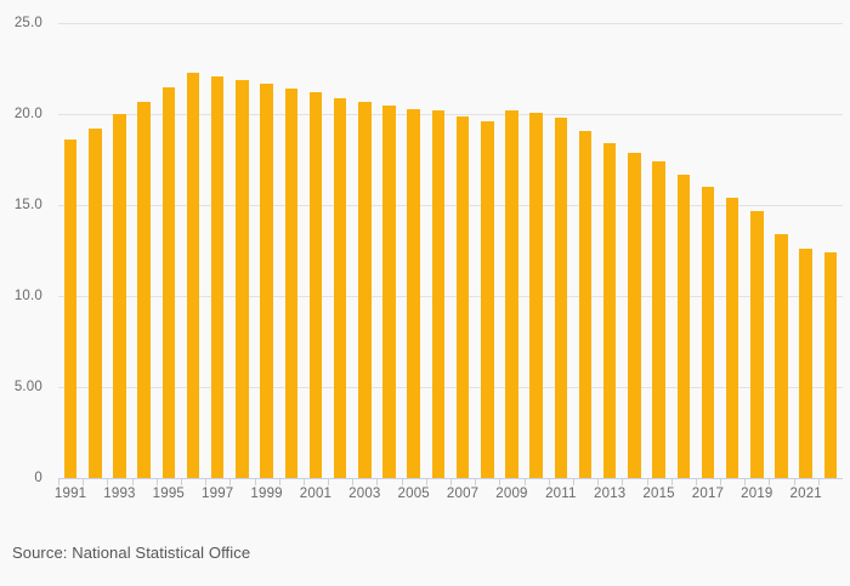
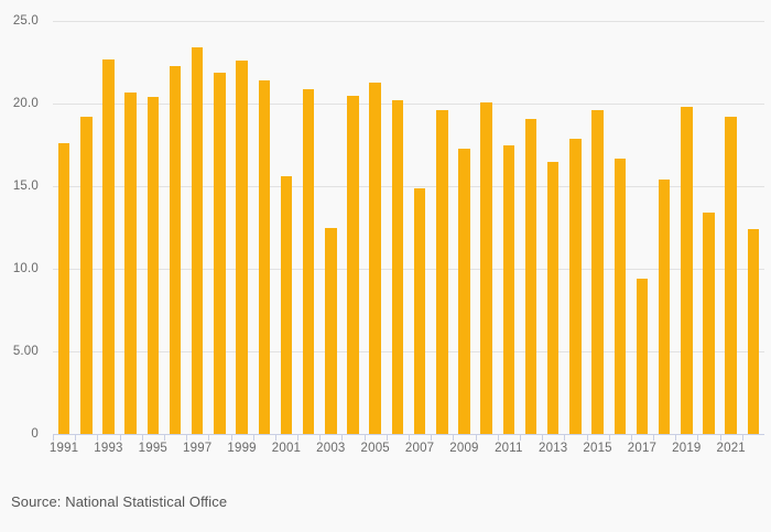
1991: 18.6 -> 17.6
1993: 20.0 -> 22.7
1995: 21.5 -> 20.4
1997: 22.1 -> 23.4
1999: 21.7 -> 22.6
2001: 21.2 -> 15.6
2003: 20.7 -> 12.5
2005: 20.3 -> 21.3
2007: 19.9 -> 14.9
2009: 20.2 -> 17.3
2011: 19.8 -> 17.5
2013: 18.4 -> 16.5
2015: 17.4 -> 19.6
2017: 16.0 -> 9.4
2019: 14.7 -> 19.8
2021: 12.6 -> 19.2
